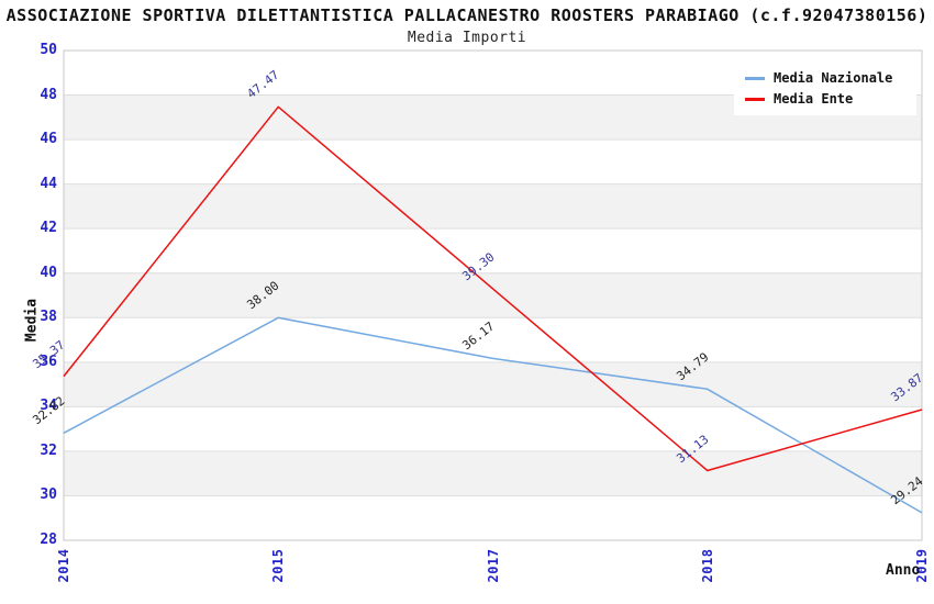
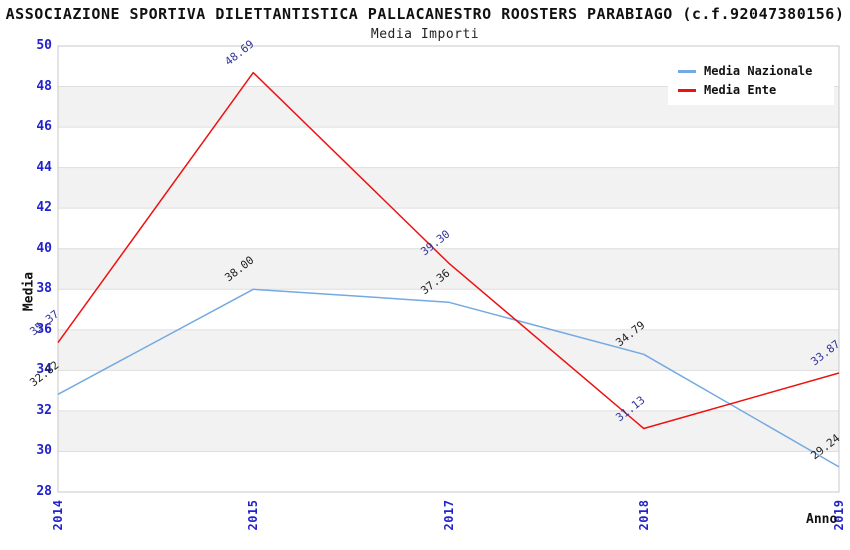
Media Ente/2015: 47.47 -> 48.69
Media Nazionale/2017: 36.17 -> 37.36
